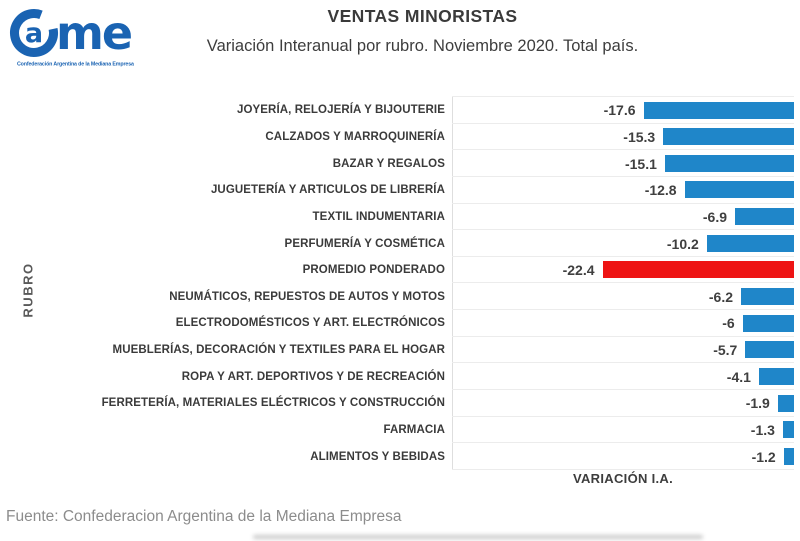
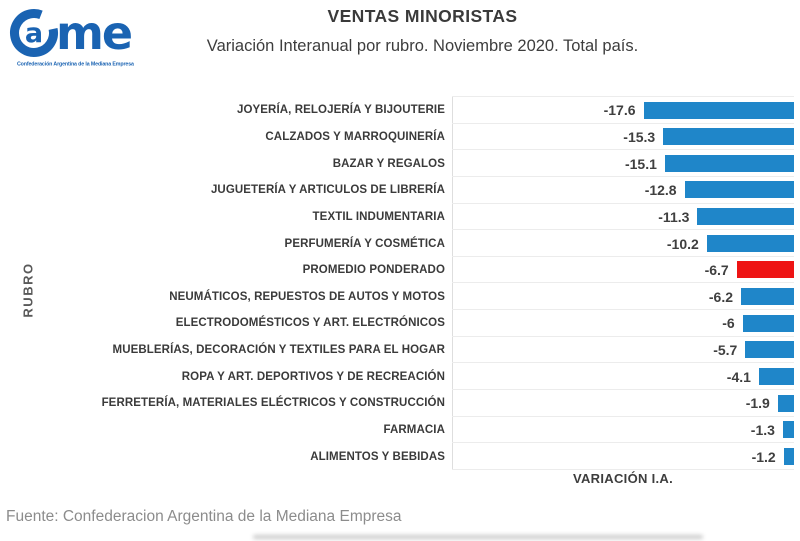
TEXTIL INDUMENTARIA: -6.9 -> -11.3
PROMEDIO PONDERADO: -22.4 -> -6.7
